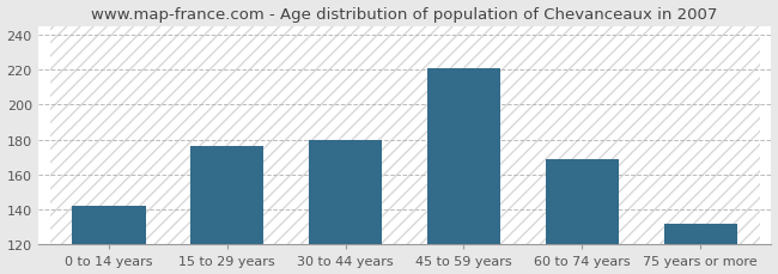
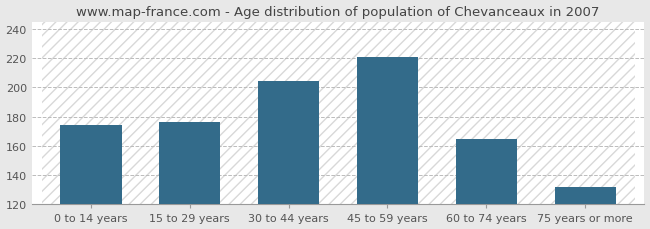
0 to 14 years: 142 -> 174
30 to 44 years: 180 -> 204
60 to 74 years: 169 -> 165
